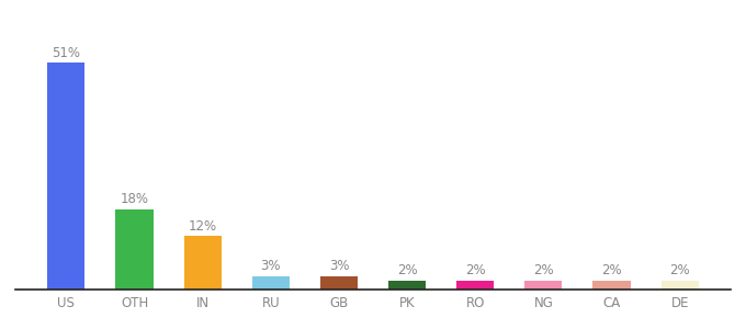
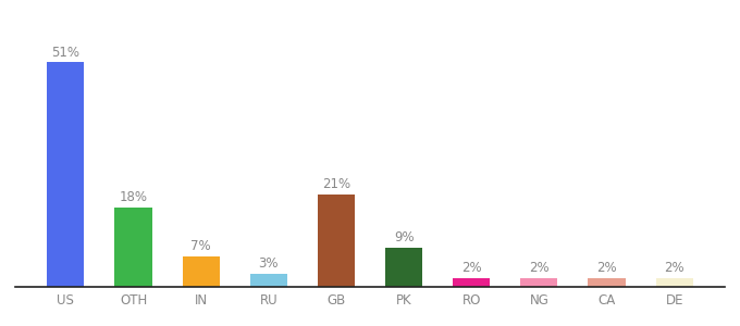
IN: 12% -> 7%
GB: 3% -> 21%
PK: 2% -> 9%
